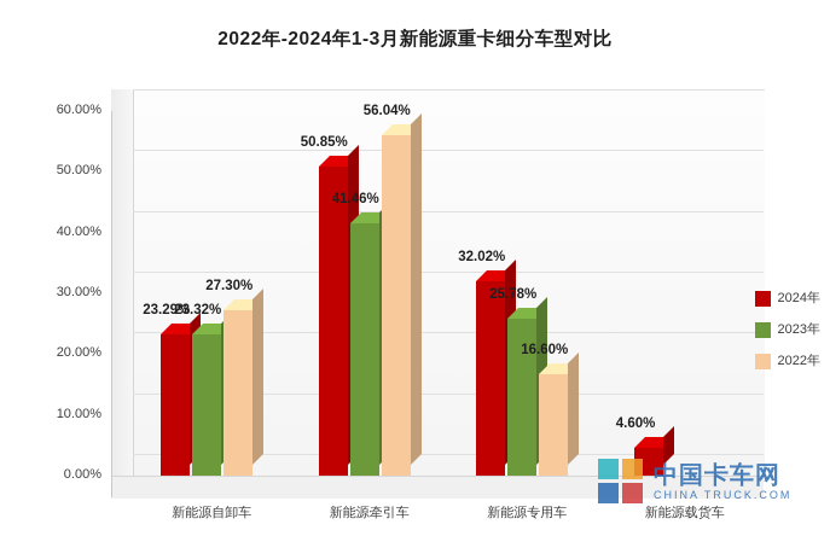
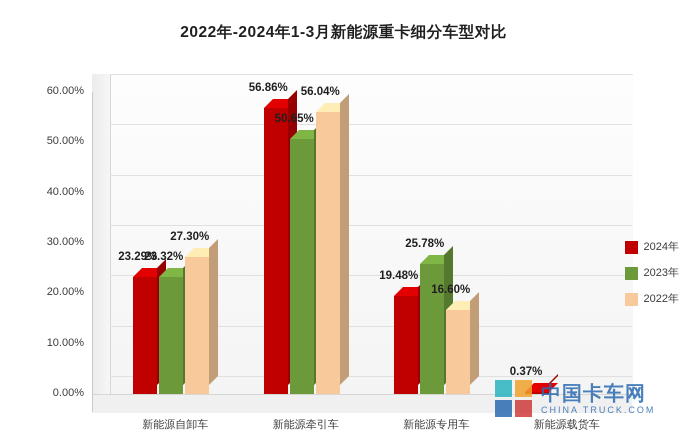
2024年/新能源牵引车: 50.85% -> 56.86%
2023年/新能源牵引车: 41.46% -> 50.65%
2024年/新能源专用车: 32.02% -> 19.48%
2024年/新能源载货车: 4.60% -> 0.37%
